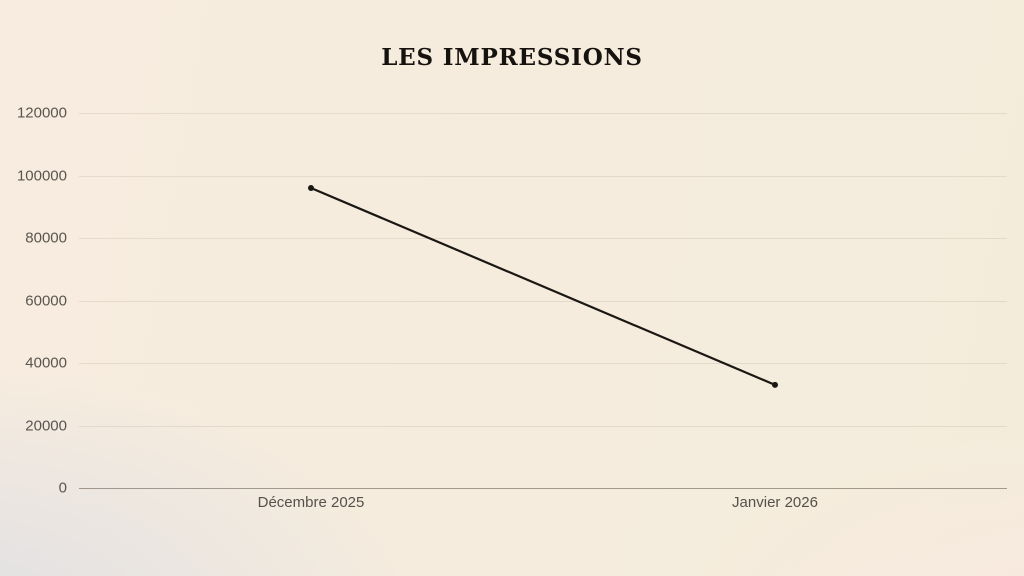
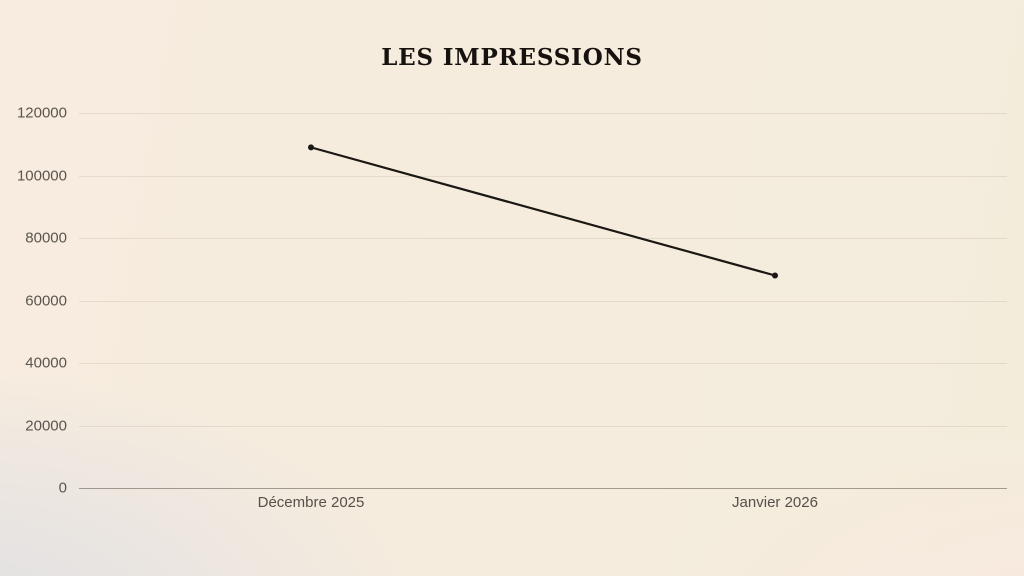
Décembre 2025: 96000 -> 109000
Janvier 2026: 33000 -> 68000
